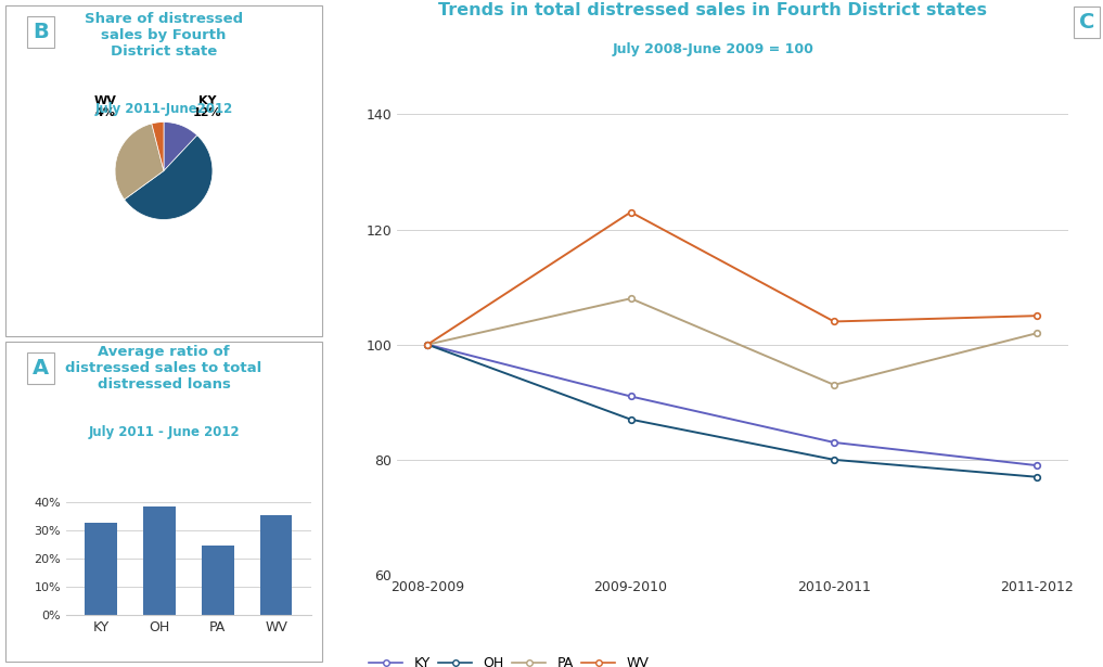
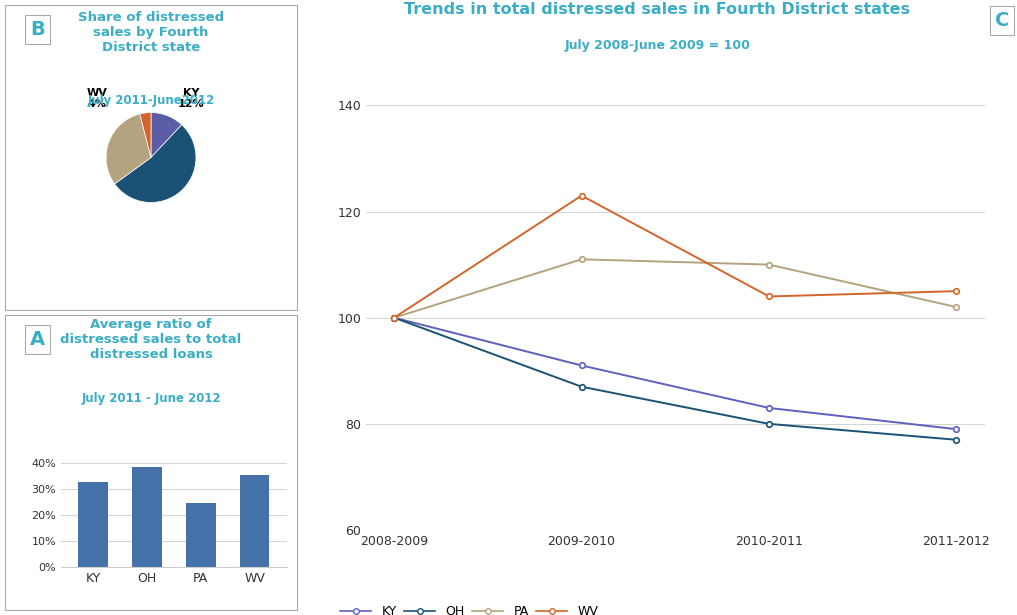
PA/2009-2010: 108 -> 111
PA/2010-2011: 93 -> 110
